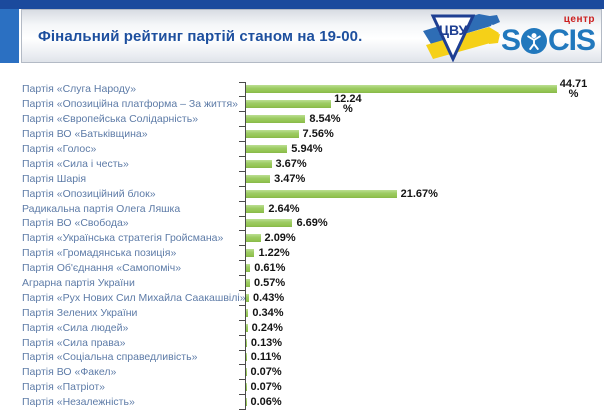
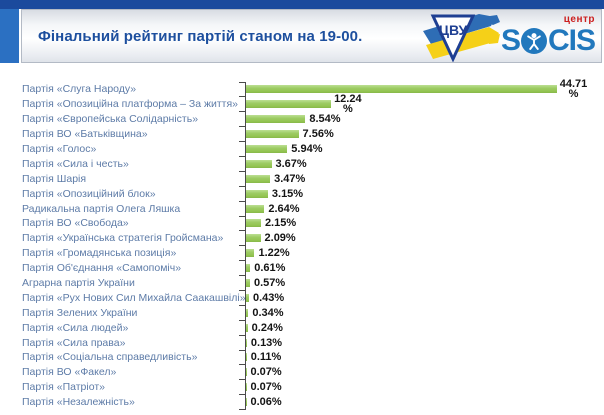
Партія «Опозиційний блок»: 21.67% -> 3.15%
Партія ВО «Свобода»: 6.69% -> 2.15%
